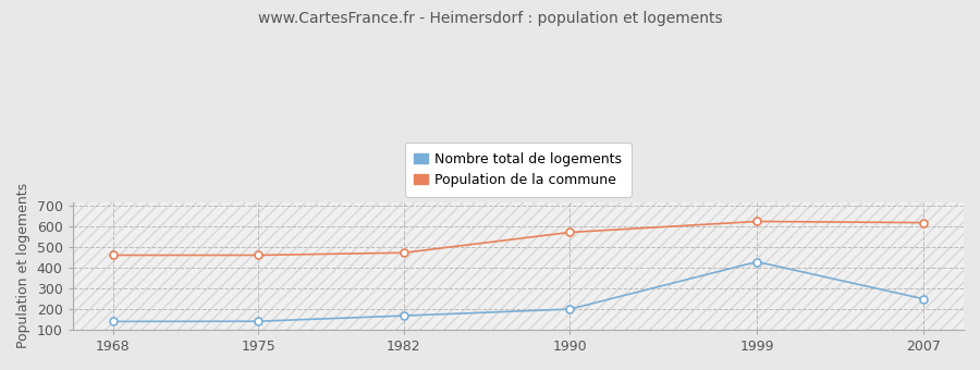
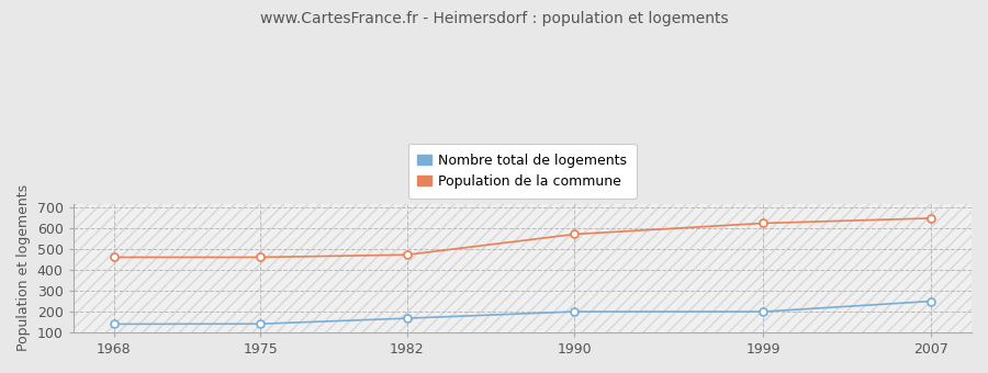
Nombre total de logements/1999: 430 -> 200
Population de la commune/2007: 620 -> 650
